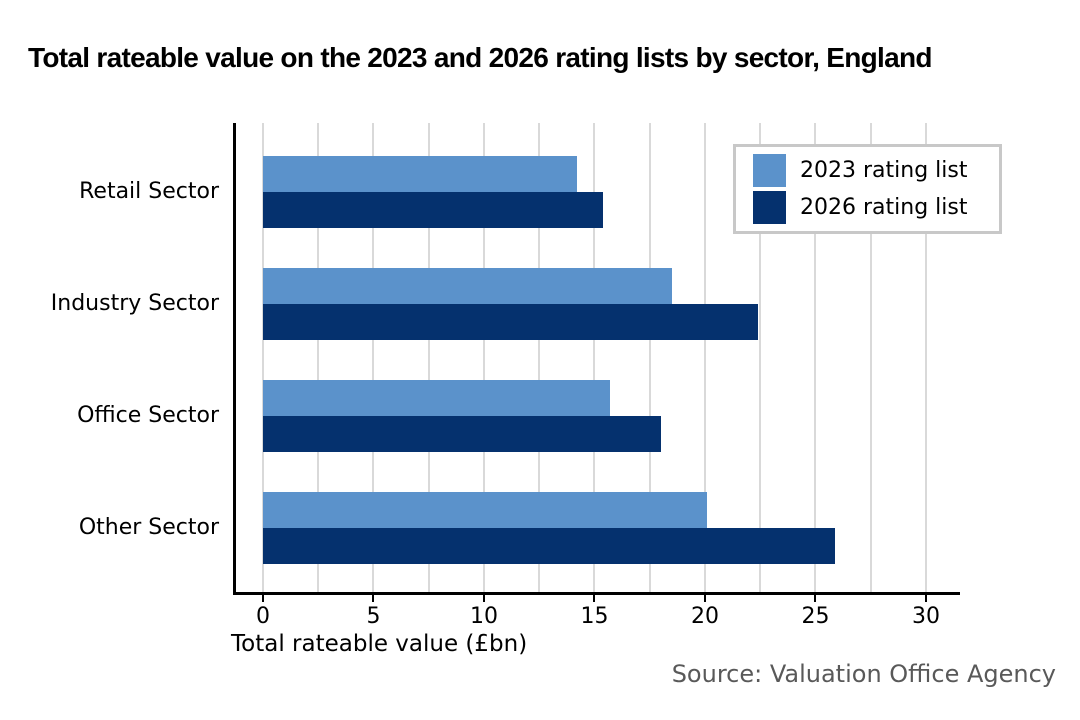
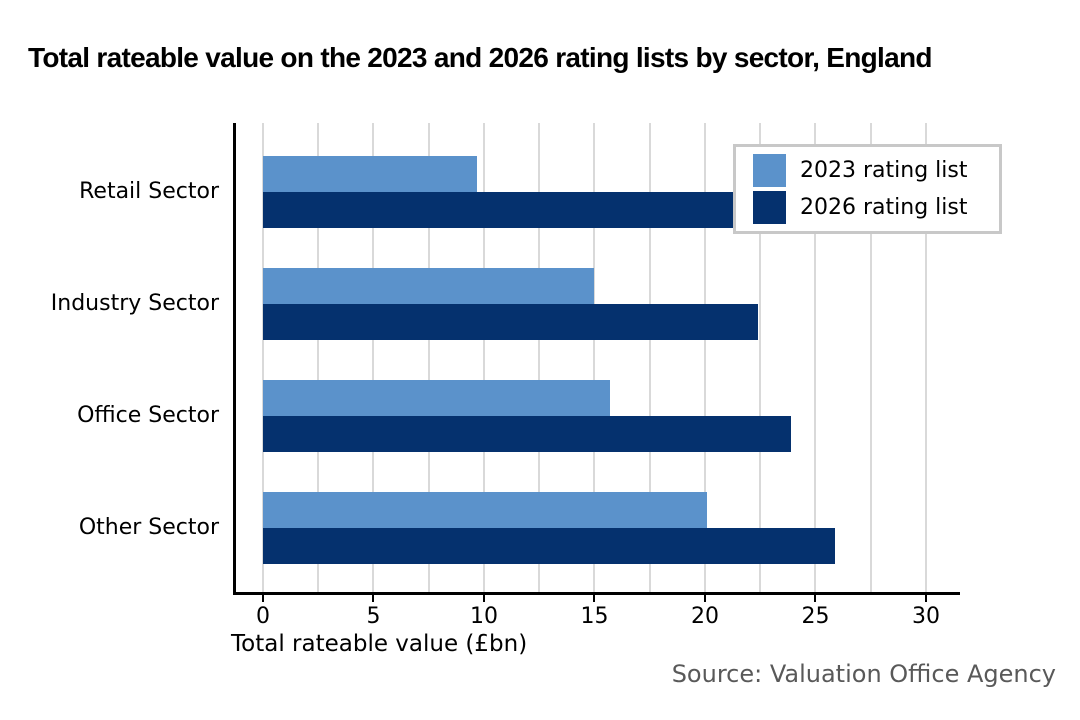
2023 rating list/Retail Sector: 14.2 -> 9.7
2026 rating list/Retail Sector: 15.4 -> 27.0
2023 rating list/Industry Sector: 18.5 -> 15.0
2026 rating list/Office Sector: 18.0 -> 23.9
